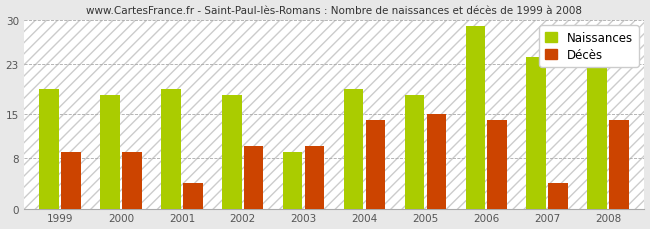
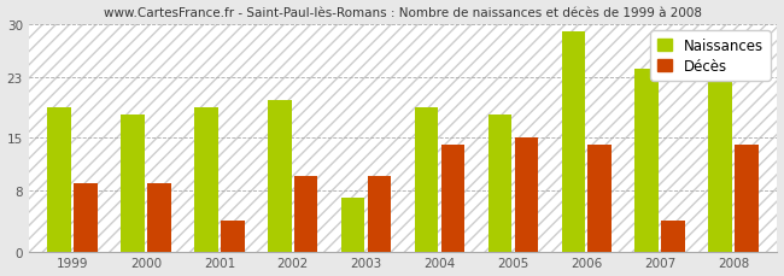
Naissances/2002: 18 -> 20
Naissances/2003: 9 -> 7
